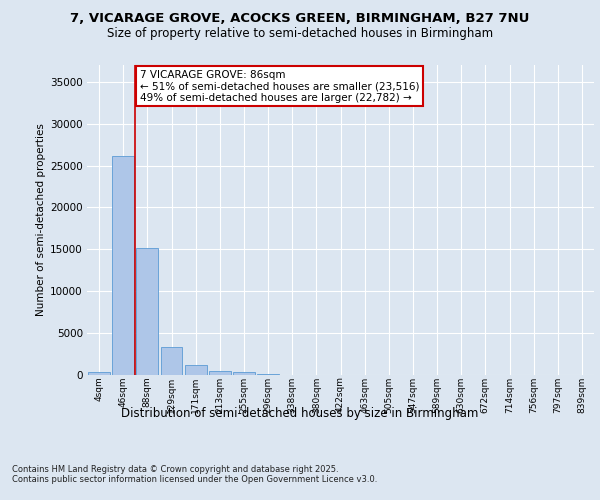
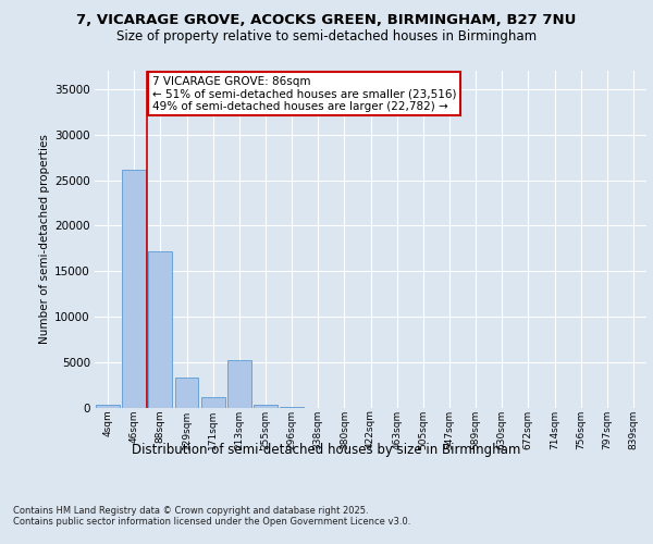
88sqm: 15200 -> 17200
213sqm: 500 -> 5200
